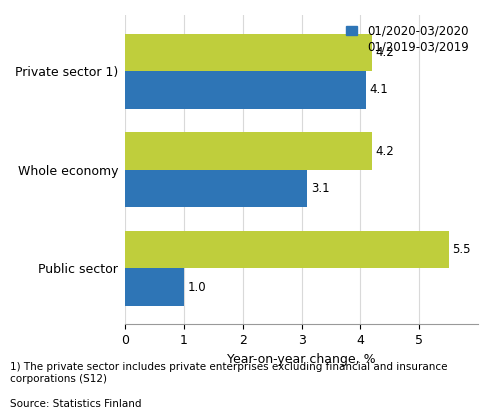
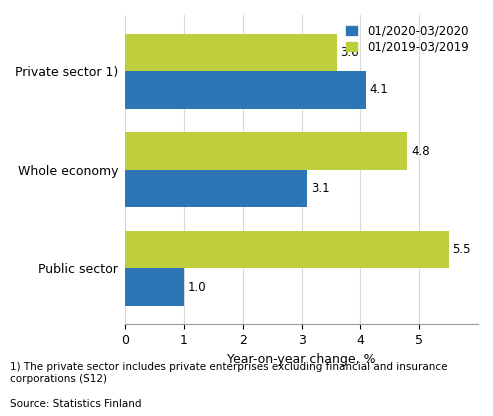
01/2019-03/2019/Private sector 1): 4.2 -> 3.6
01/2019-03/2019/Whole economy: 4.2 -> 4.8
